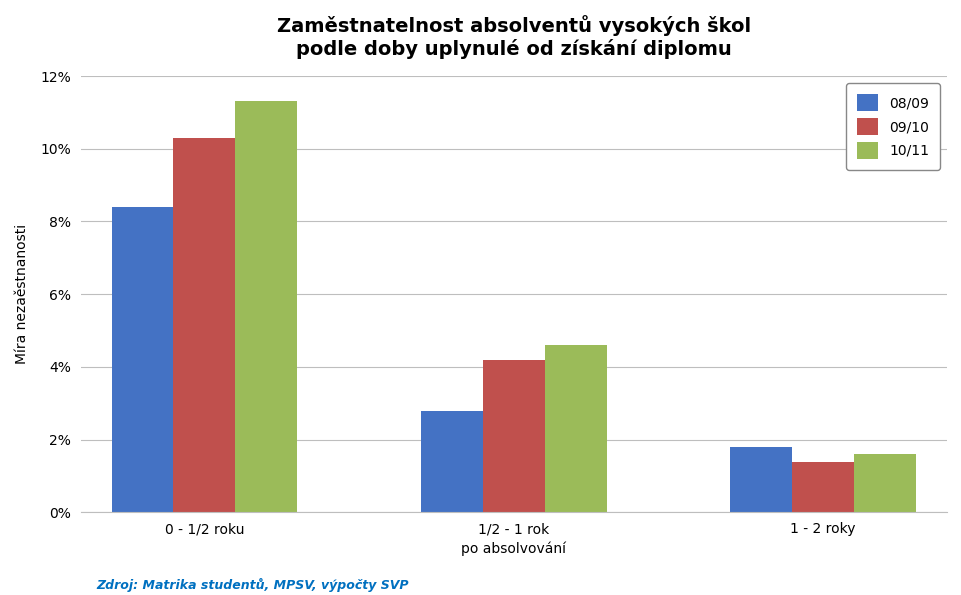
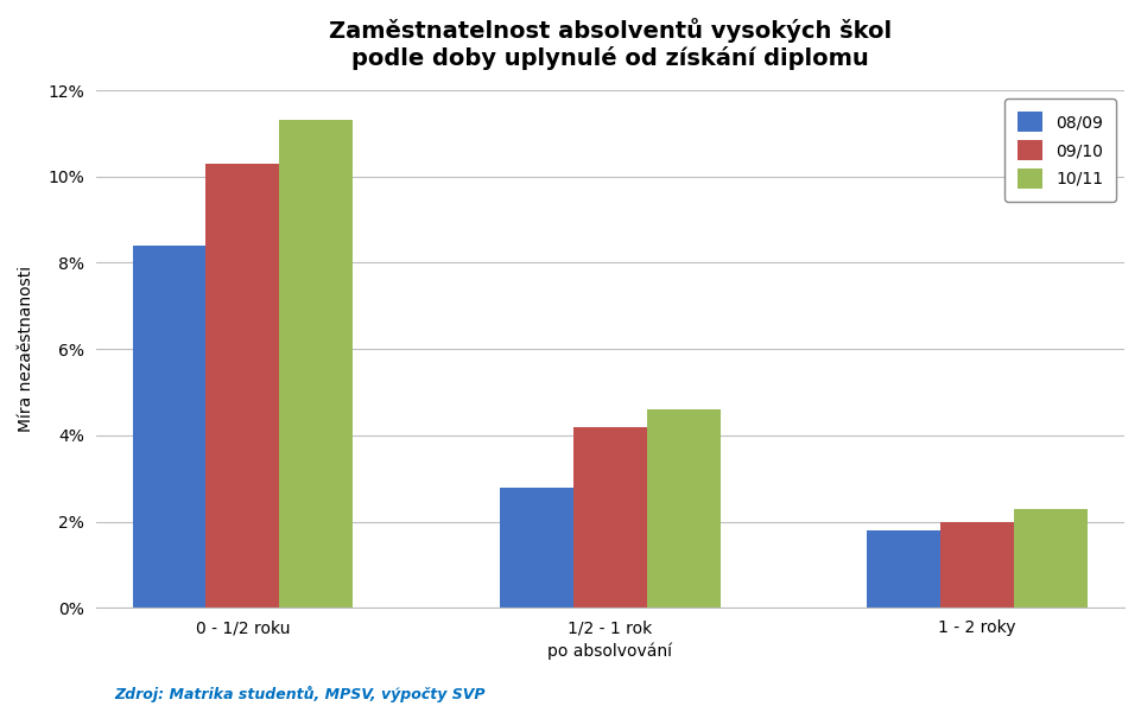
09/10/1 - 2 roky: 1.4% -> 2.0%
10/11/1 - 2 roky: 1.6% -> 2.3%
